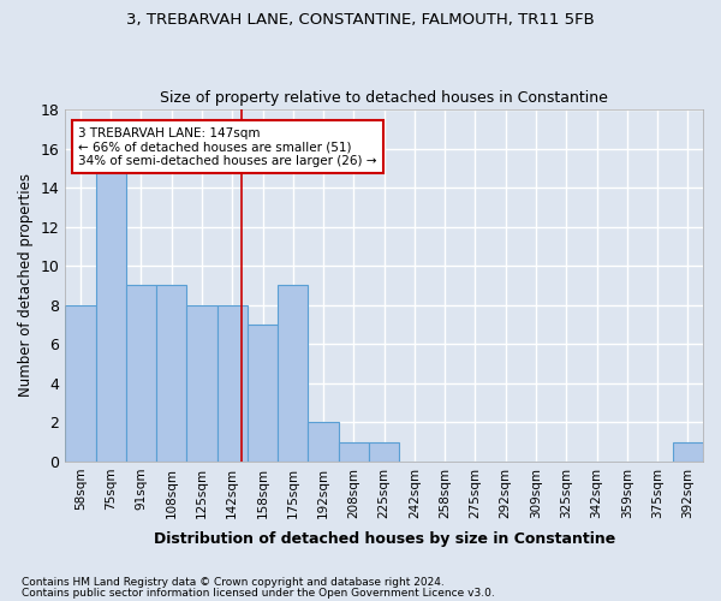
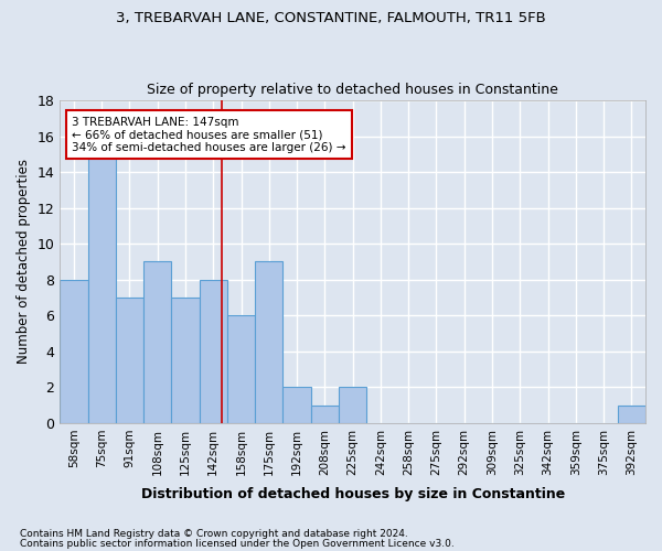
91sqm: 9 -> 7
125sqm: 8 -> 7
158sqm: 7 -> 6
225sqm: 1 -> 2
